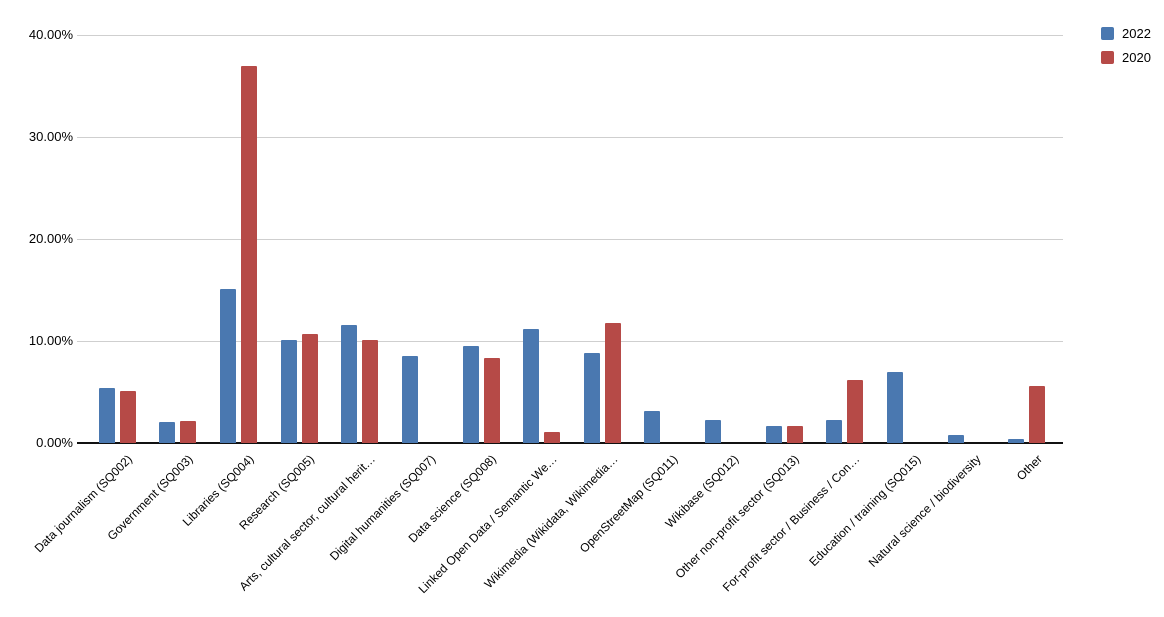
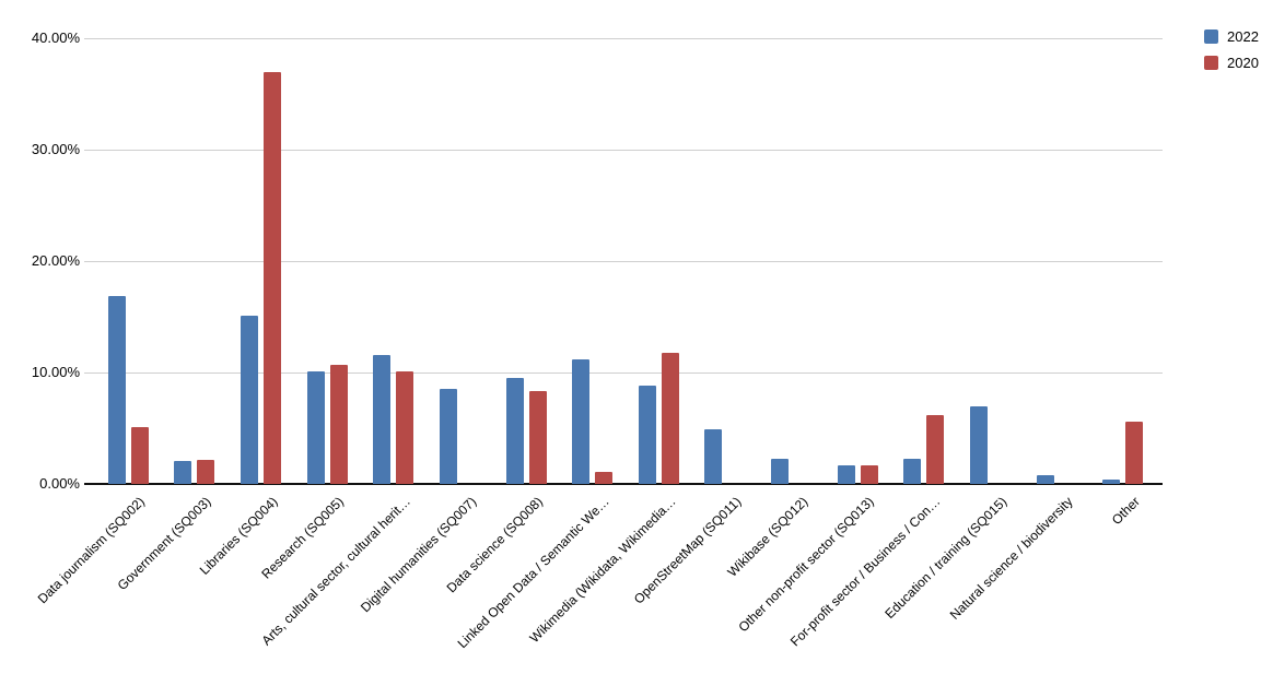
2022/Data journalism (SQ002): 5.4% -> 16.9%
2022/OpenStreetMap (SQ011): 3.1% -> 4.9%
